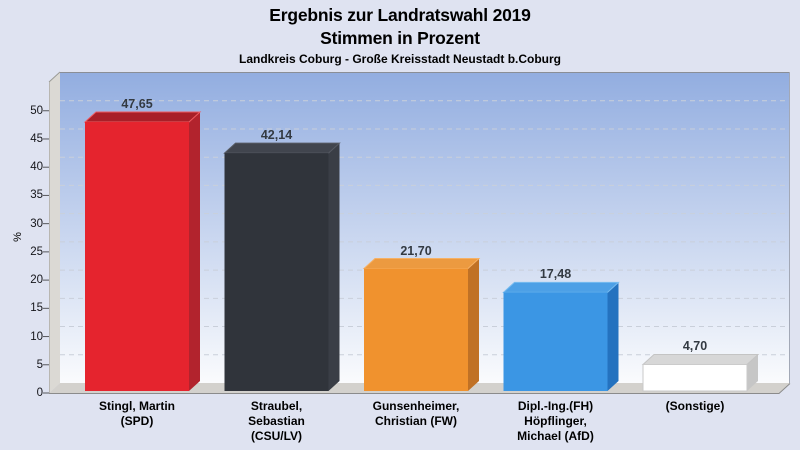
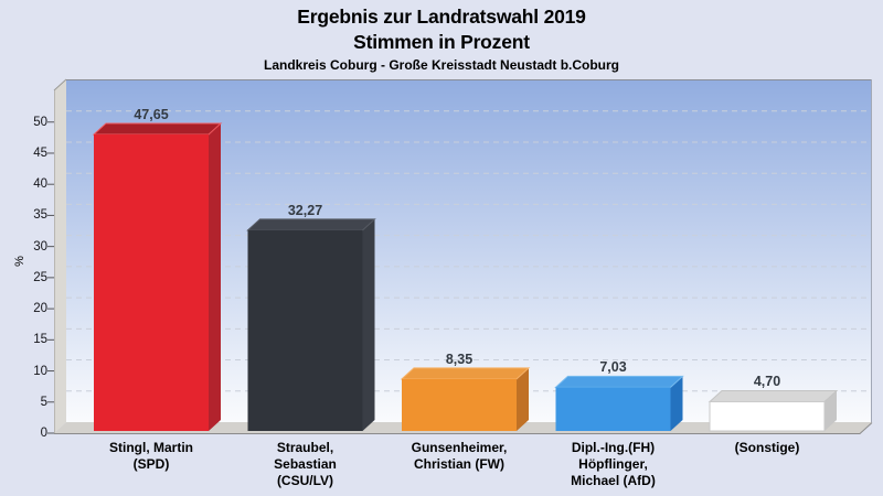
Straubel, Sebastian (CSU/LV): 42,14 -> 32,27
Gunsenheimer, Christian (FW): 21,70 -> 8,35
Dipl.-Ing.(FH) Höpflinger, Michael (AfD): 17,48 -> 7,03
